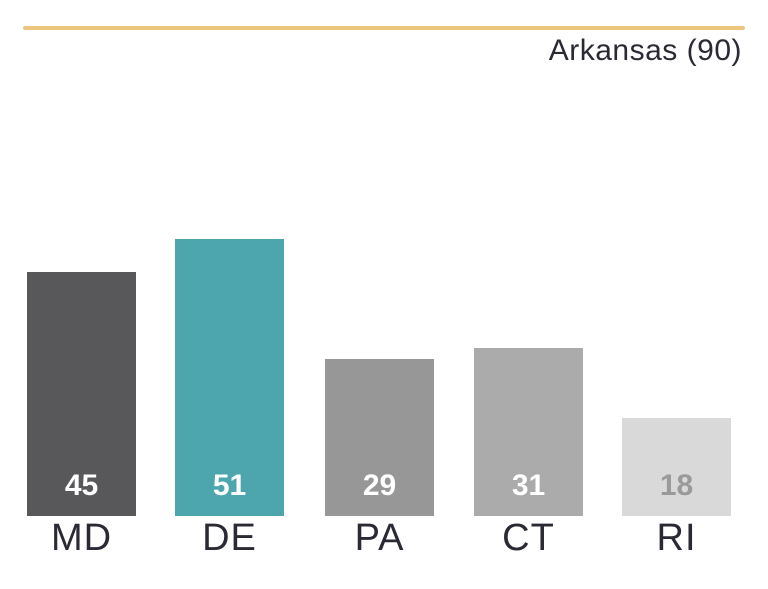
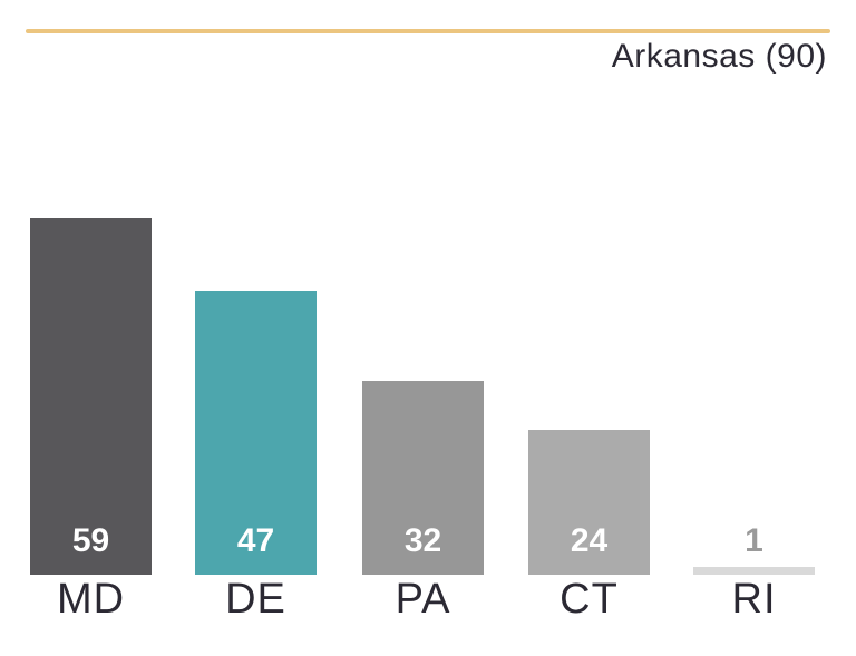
MD: 45 -> 59
DE: 51 -> 47
PA: 29 -> 32
CT: 31 -> 24
RI: 18 -> 1
